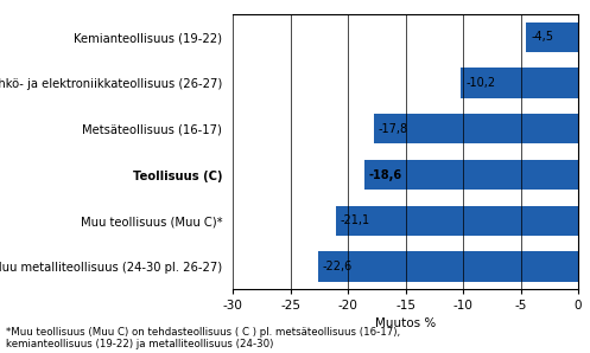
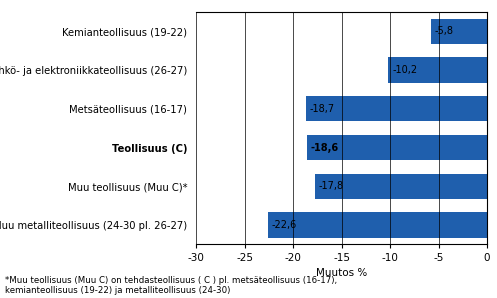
Kemianteollisuus (19-22): -4,5 -> -5,8
Metsäteollisuus (16-17): -17,8 -> -18,7
Muu teollisuus (Muu C)*: -21,1 -> -17,8
